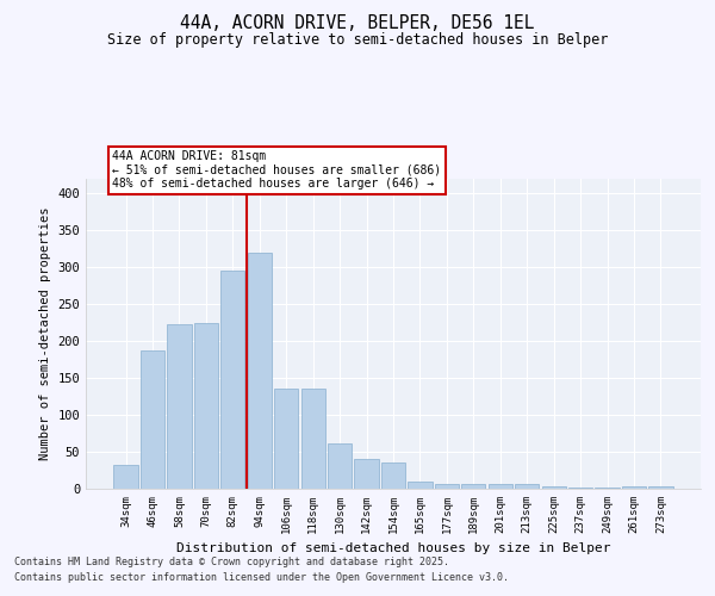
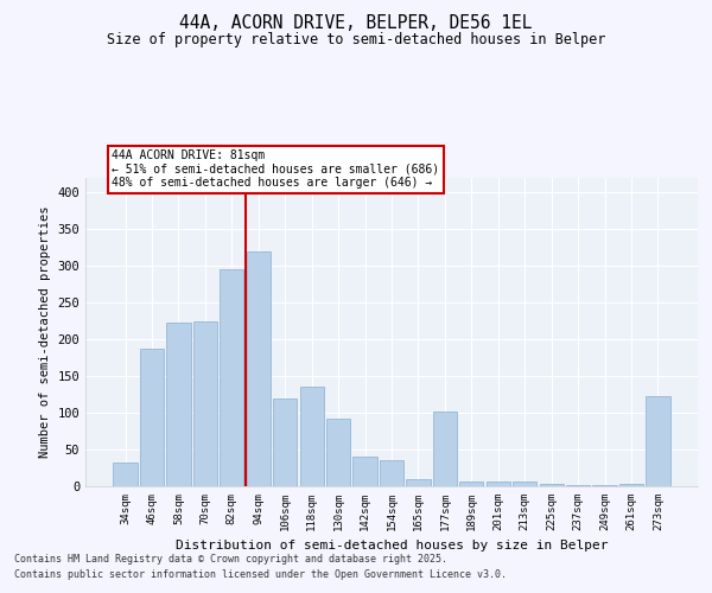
106sqm: 135 -> 120
130sqm: 61 -> 92
177sqm: 6 -> 102
273sqm: 3 -> 122
